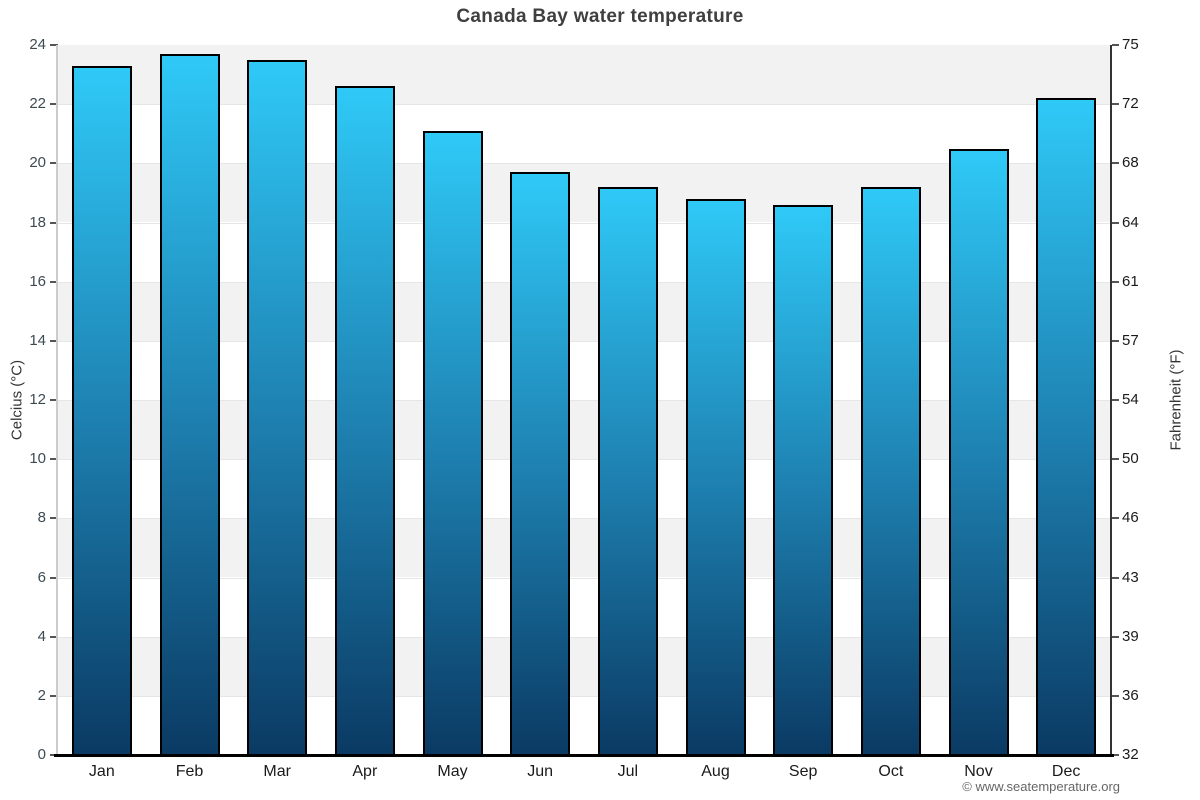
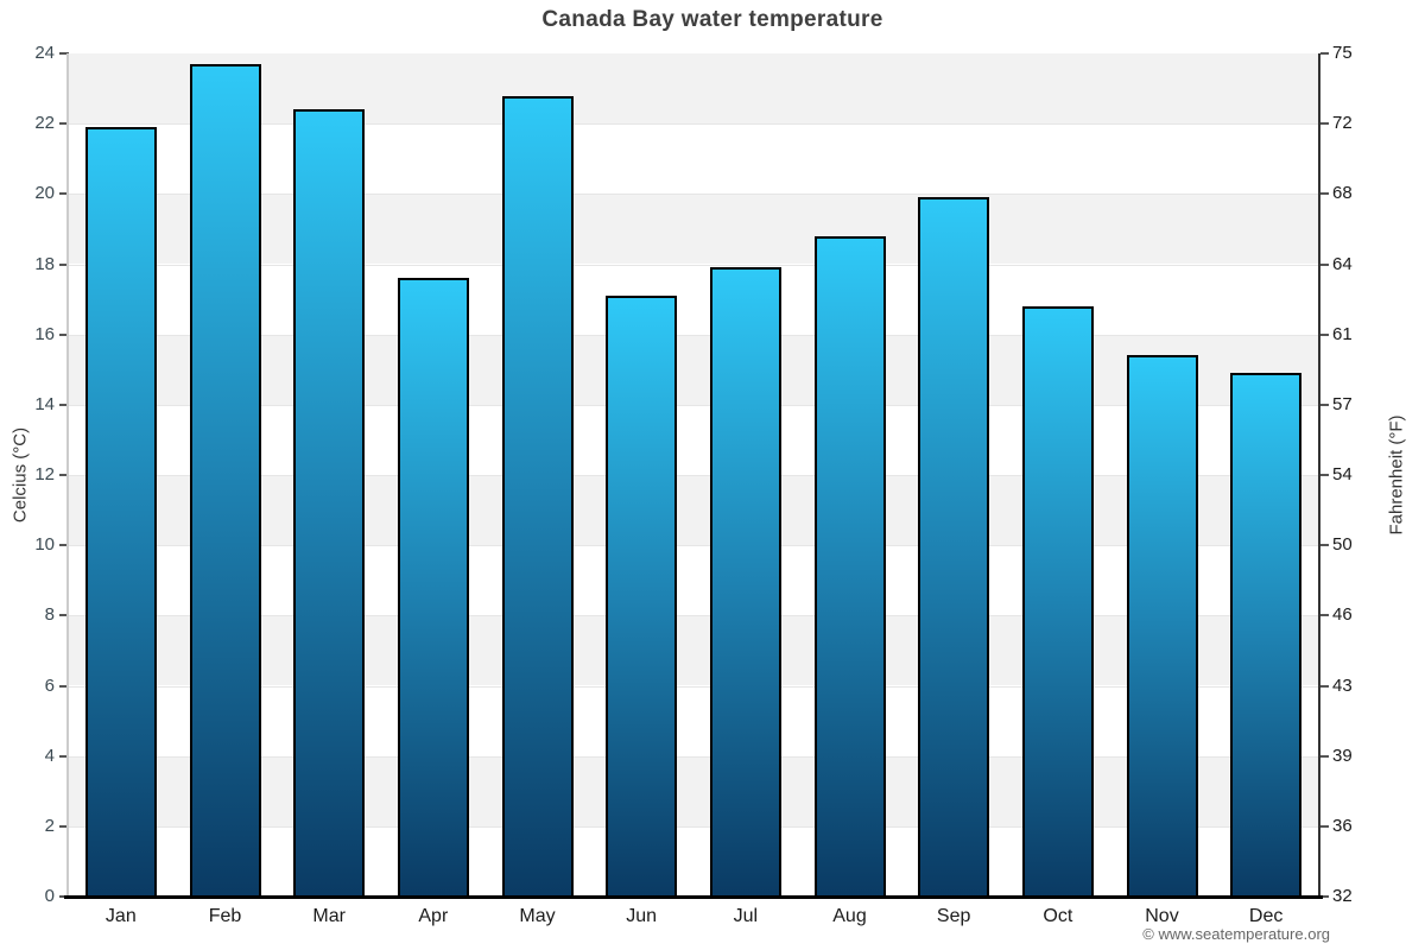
Jan: 23.3 -> 21.9
Mar: 23.5 -> 22.4
Apr: 22.6 -> 17.6
May: 21.1 -> 22.8
Jun: 19.7 -> 17.1
Jul: 19.2 -> 17.9
Sep: 18.6 -> 19.9
Oct: 19.2 -> 16.8
Nov: 20.5 -> 15.4
Dec: 22.2 -> 14.9
